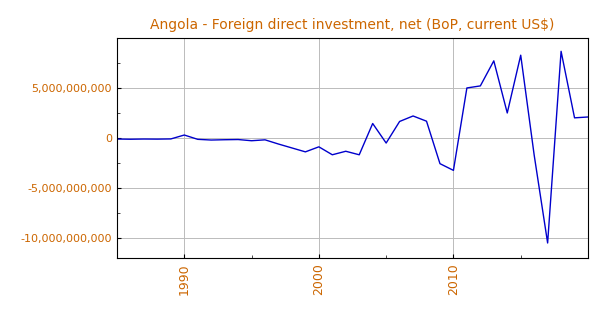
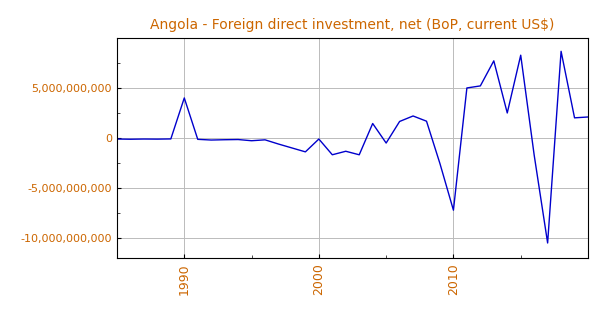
1990: 300,000,000 -> 4,000,000,000
2000: -900,000,000 -> -100,000,000
2010: -3,200,000,000 -> -7,200,000,000
